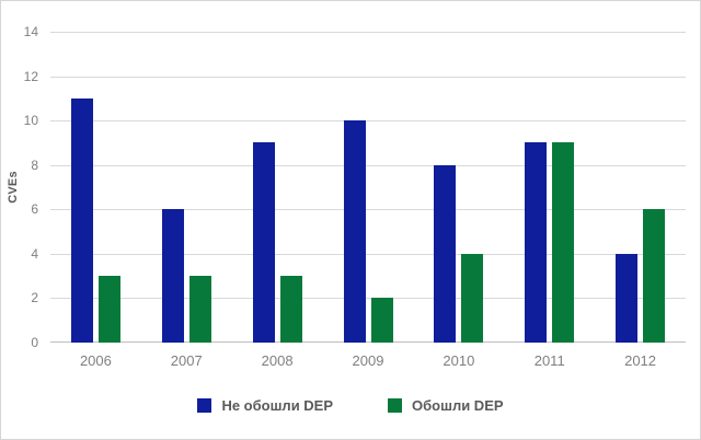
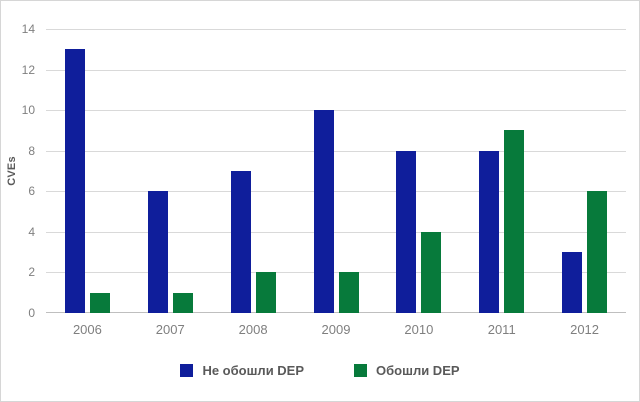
Не обошли DEP/2006: 11 -> 13
Обошли DEP/2006: 3 -> 1
Обошли DEP/2007: 3 -> 1
Не обошли DEP/2008: 9 -> 7
Обошли DEP/2008: 3 -> 2
Не обошли DEP/2011: 9 -> 8
Не обошли DEP/2012: 4 -> 3
